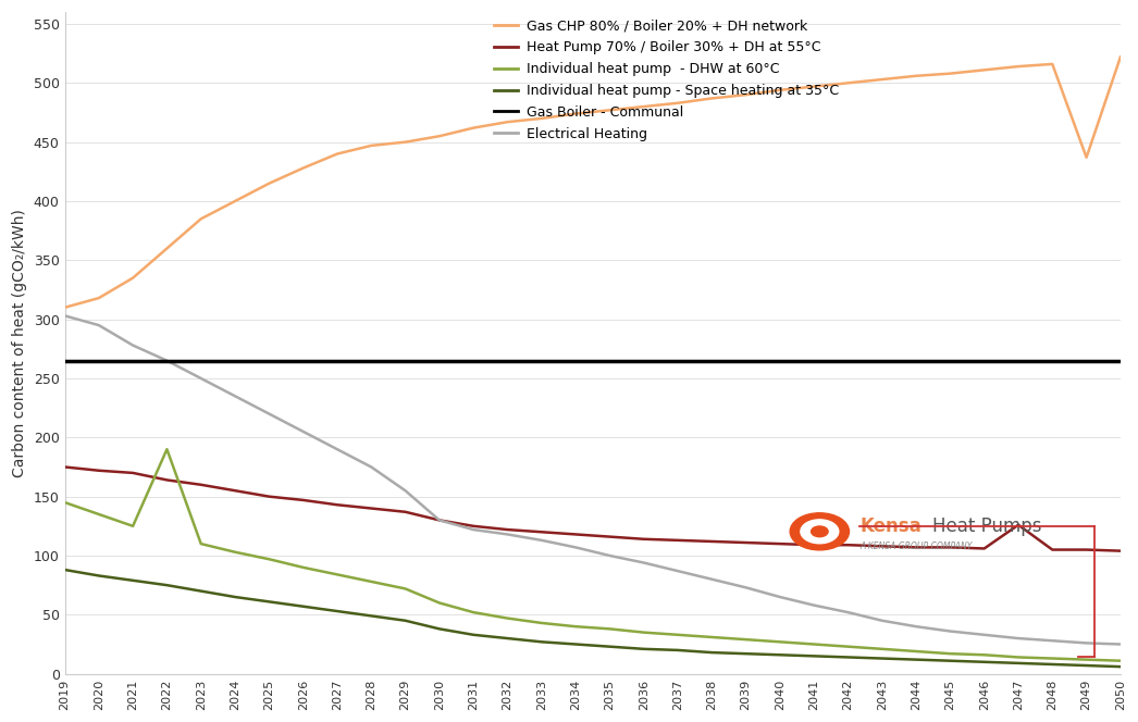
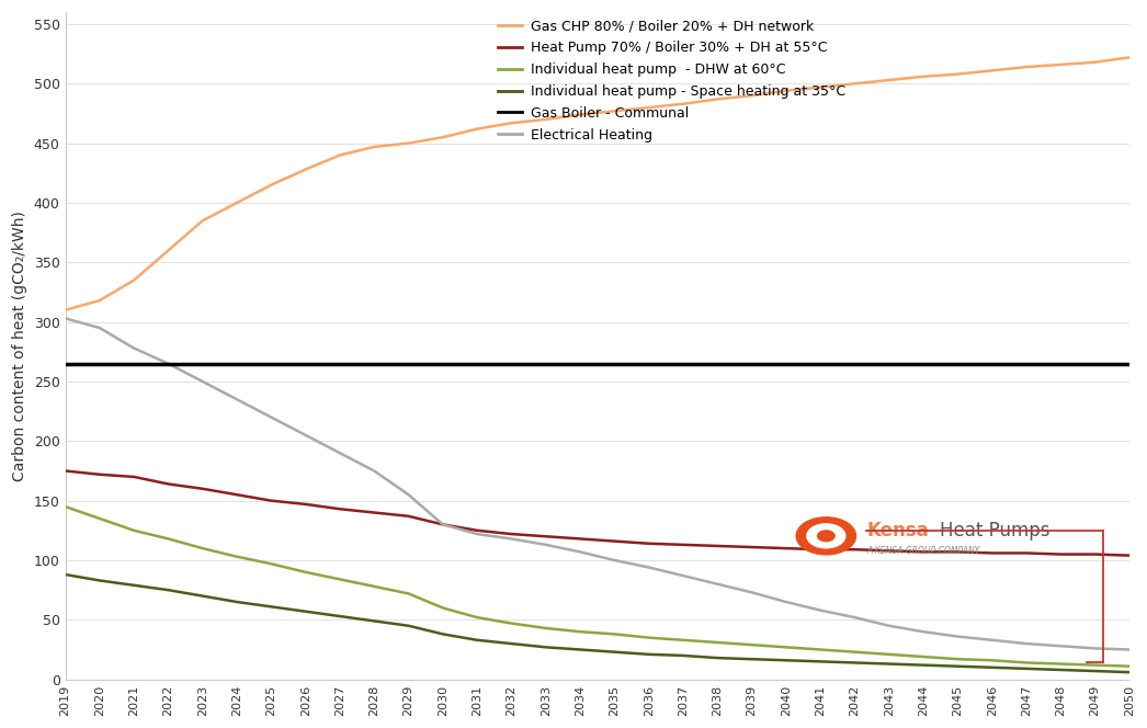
Individual heat pump - DHW at 60°C/2022: 190 -> 118
Heat Pump 70% / Boiler 30% + DH at 55°C/2047: 126 -> 106
Gas CHP 80% / Boiler 20% + DH network/2049: 437 -> 518
